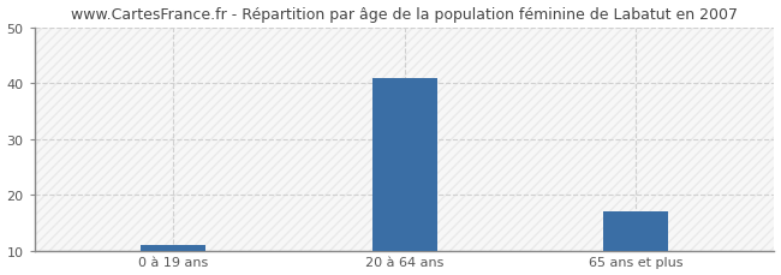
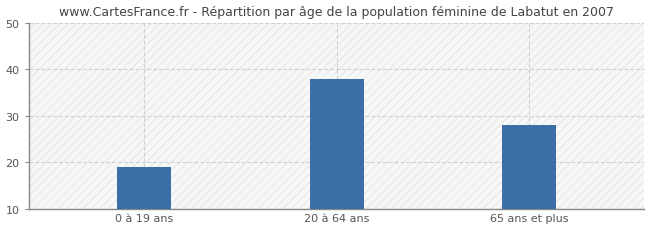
0 à 19 ans: 11 -> 19
20 à 64 ans: 41 -> 38
65 ans et plus: 17 -> 28
